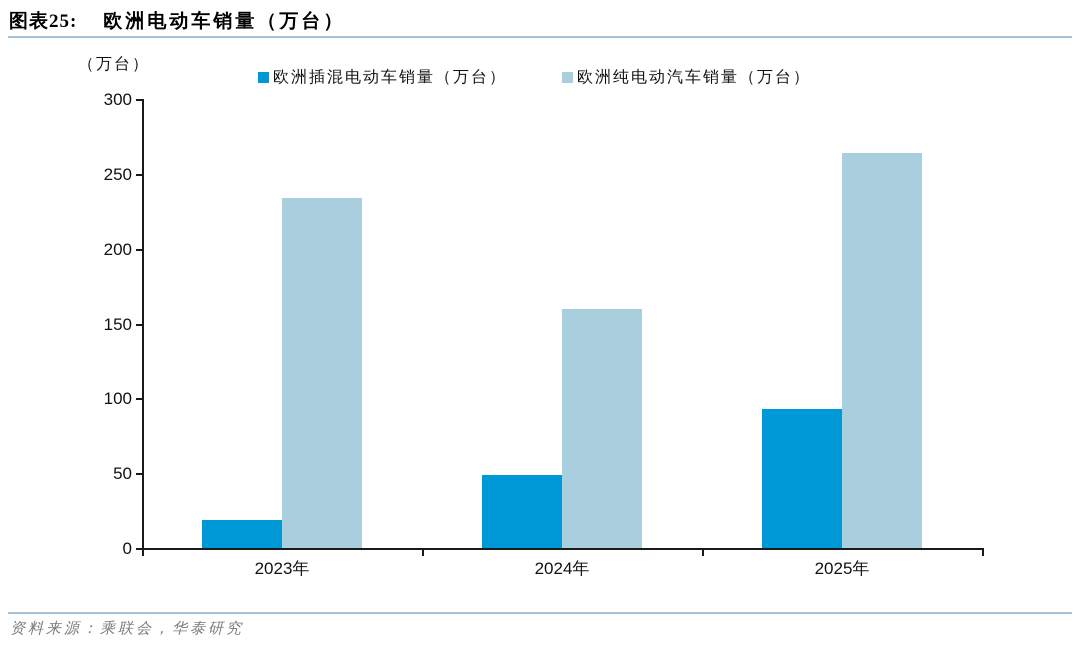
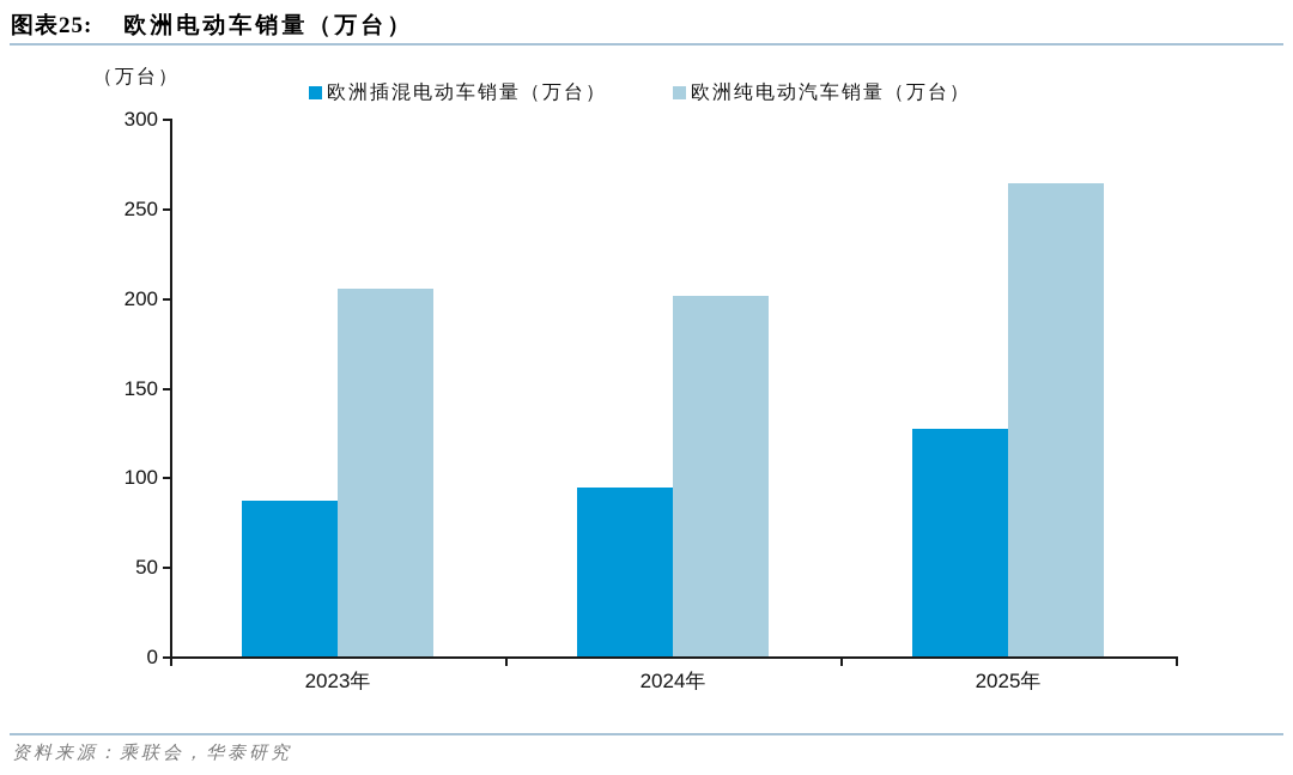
欧洲插混电动车销量（万台）/2023年: 19 -> 87
欧洲纯电动汽车销量（万台）/2023年: 234 -> 205
欧洲插混电动车销量（万台）/2024年: 49 -> 94
欧洲纯电动汽车销量（万台）/2024年: 160 -> 201
欧洲插混电动车销量（万台）/2025年: 93 -> 127
